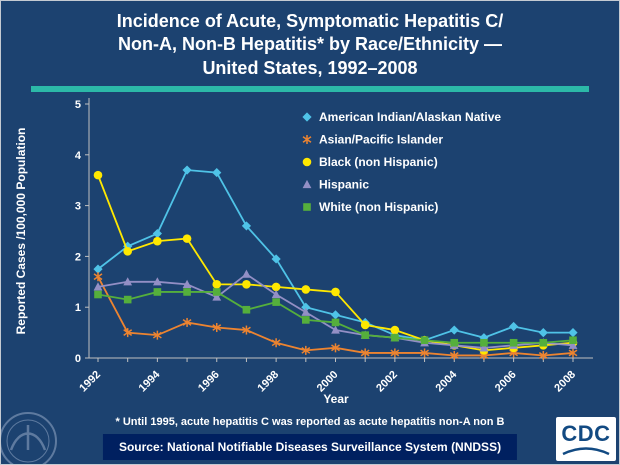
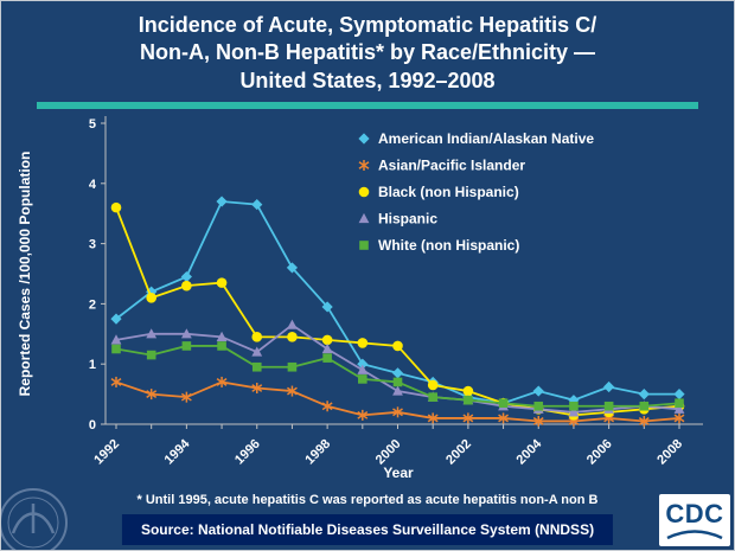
Asian/Pacific Islander/1992: 1.6 -> 0.7
White (non Hispanic)/1996: 1.3 -> 0.9
